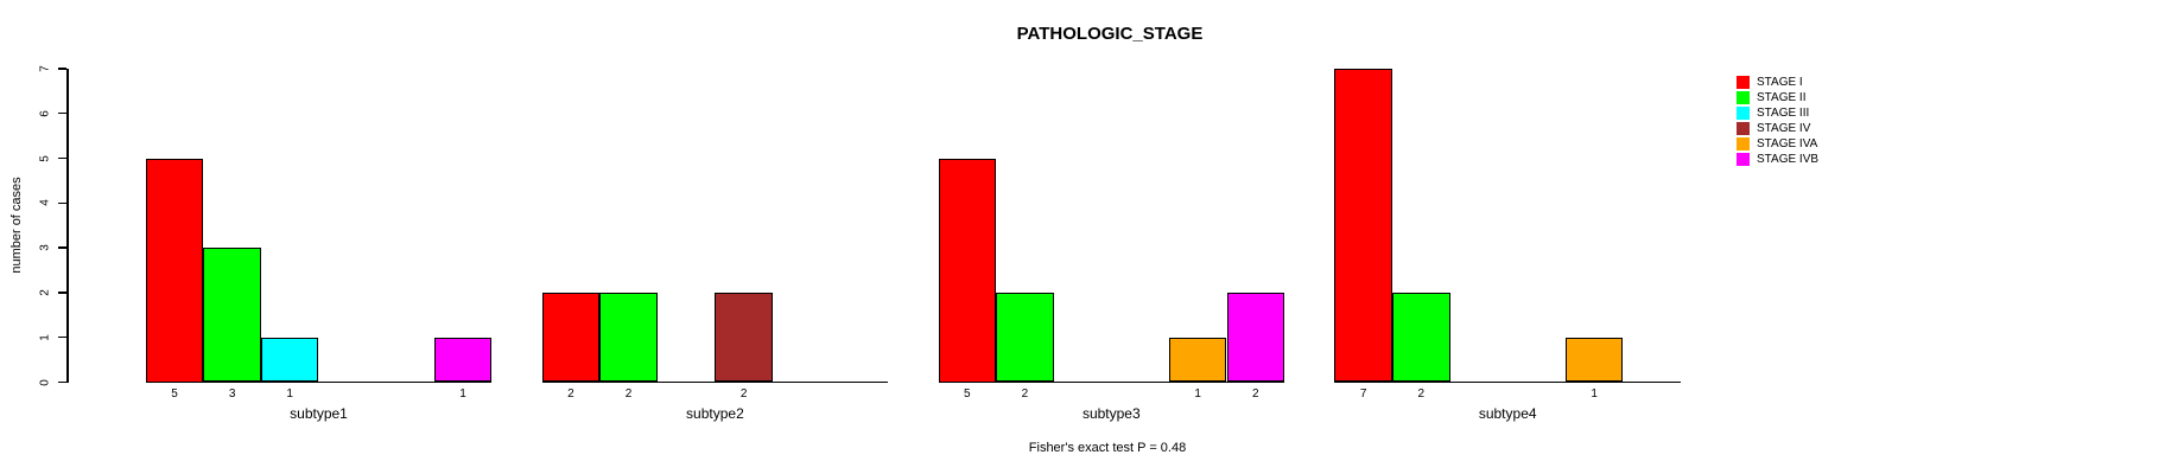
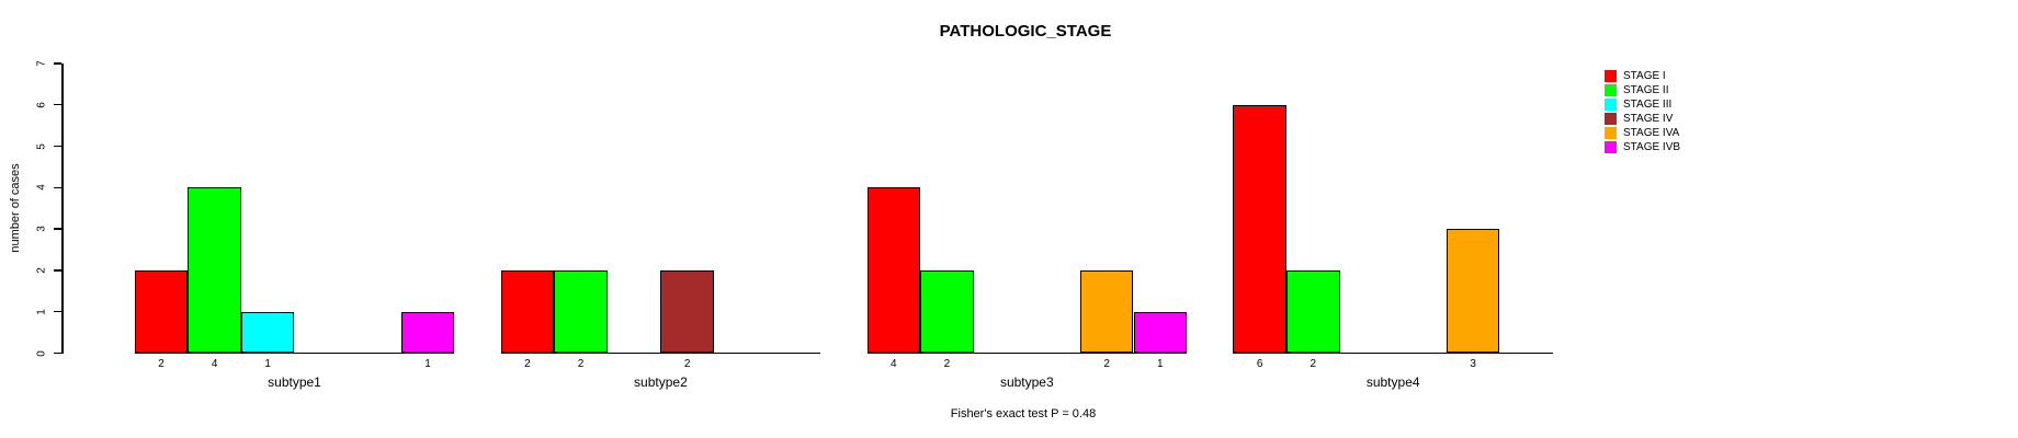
STAGE I/subtype1: 5 -> 2
STAGE II/subtype1: 3 -> 4
STAGE I/subtype3: 5 -> 4
STAGE IVA/subtype3: 1 -> 2
STAGE IVB/subtype3: 2 -> 1
STAGE I/subtype4: 7 -> 6
STAGE IVA/subtype4: 1 -> 3
